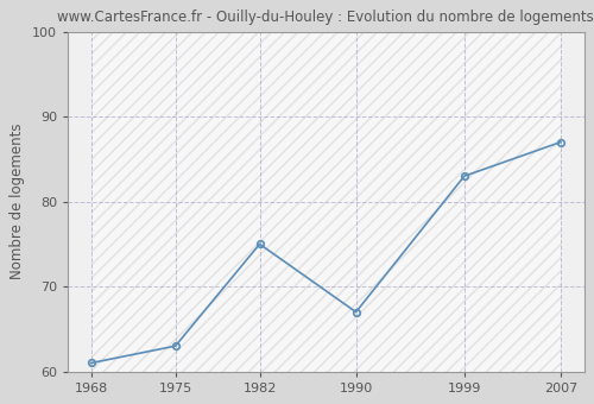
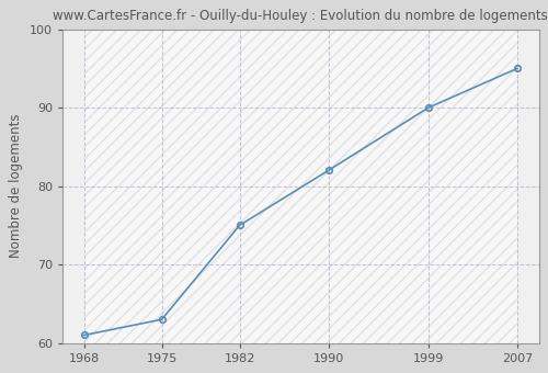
1990: 67 -> 82
1999: 83 -> 90
2007: 87 -> 95
